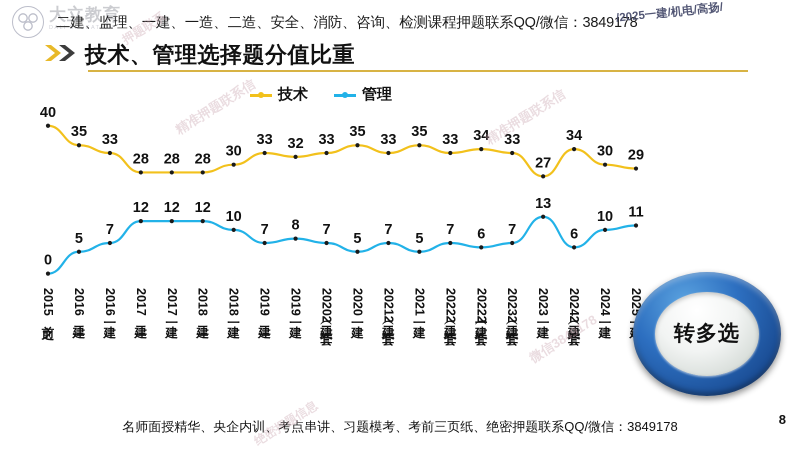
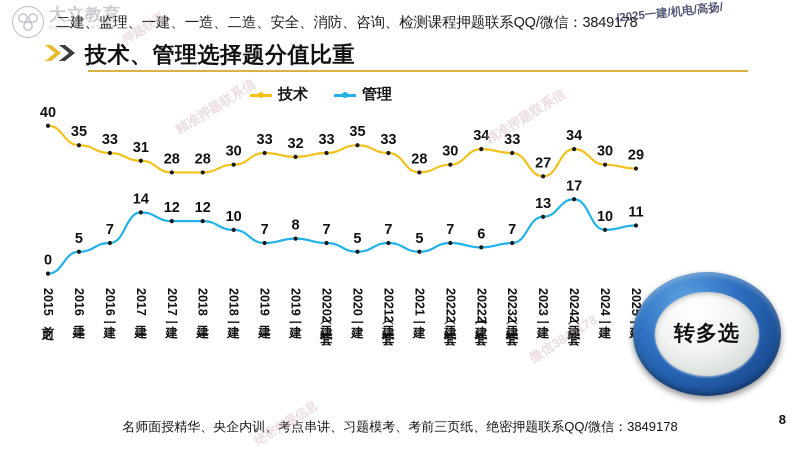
技术/2017二建: 28 -> 31
管理/2017二建: 12 -> 14
技术/2021一建: 35 -> 28
技术/2022二建（2套）: 33 -> 30
管理/2024二建（2套）: 6 -> 17
